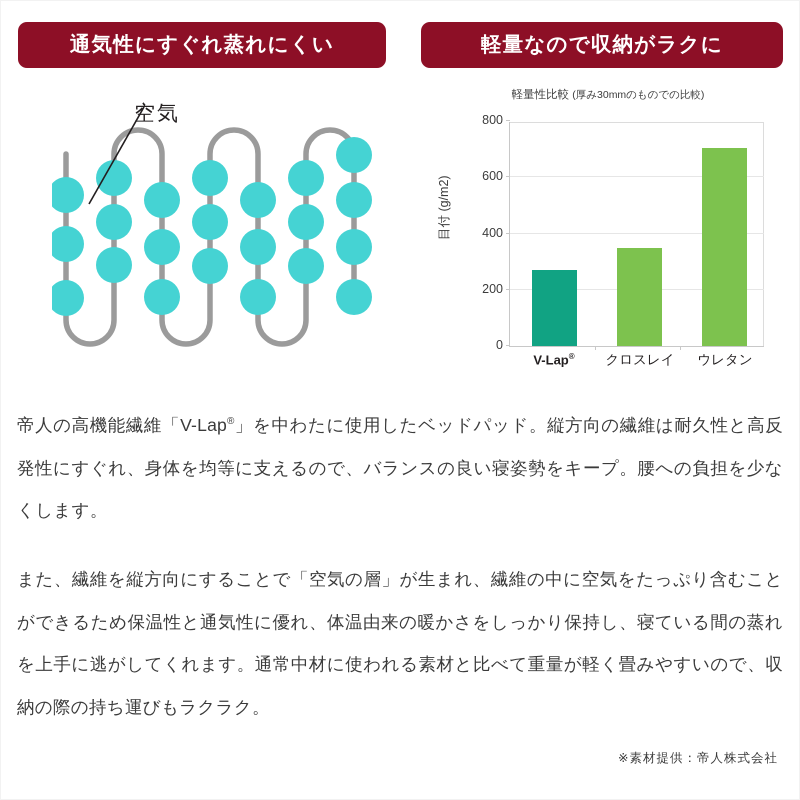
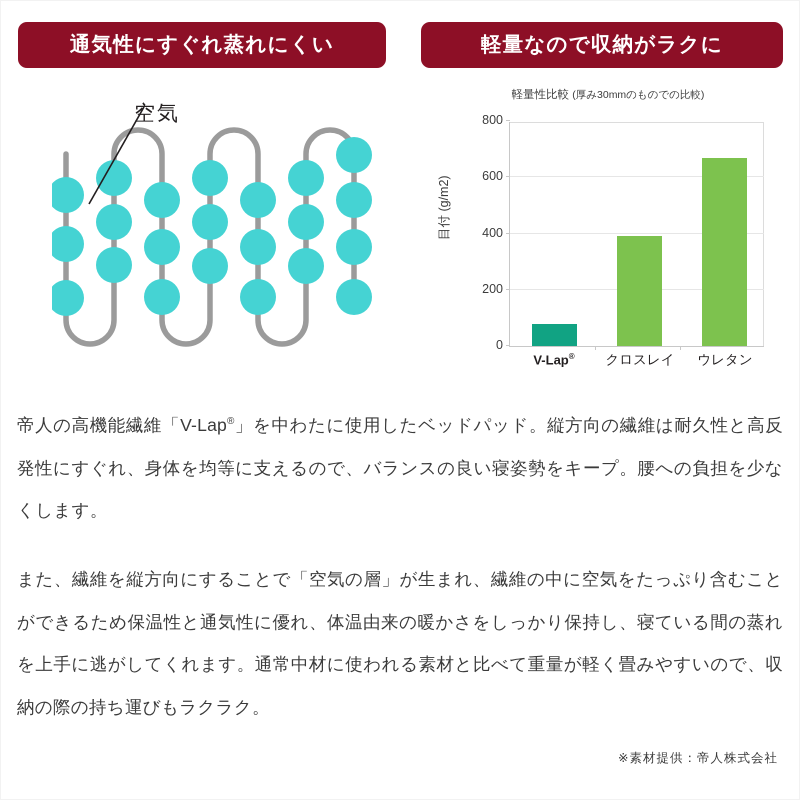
V-Lap®: 270 -> 80
クロスレイ: 350 -> 390
ウレタン: 700 -> 670
